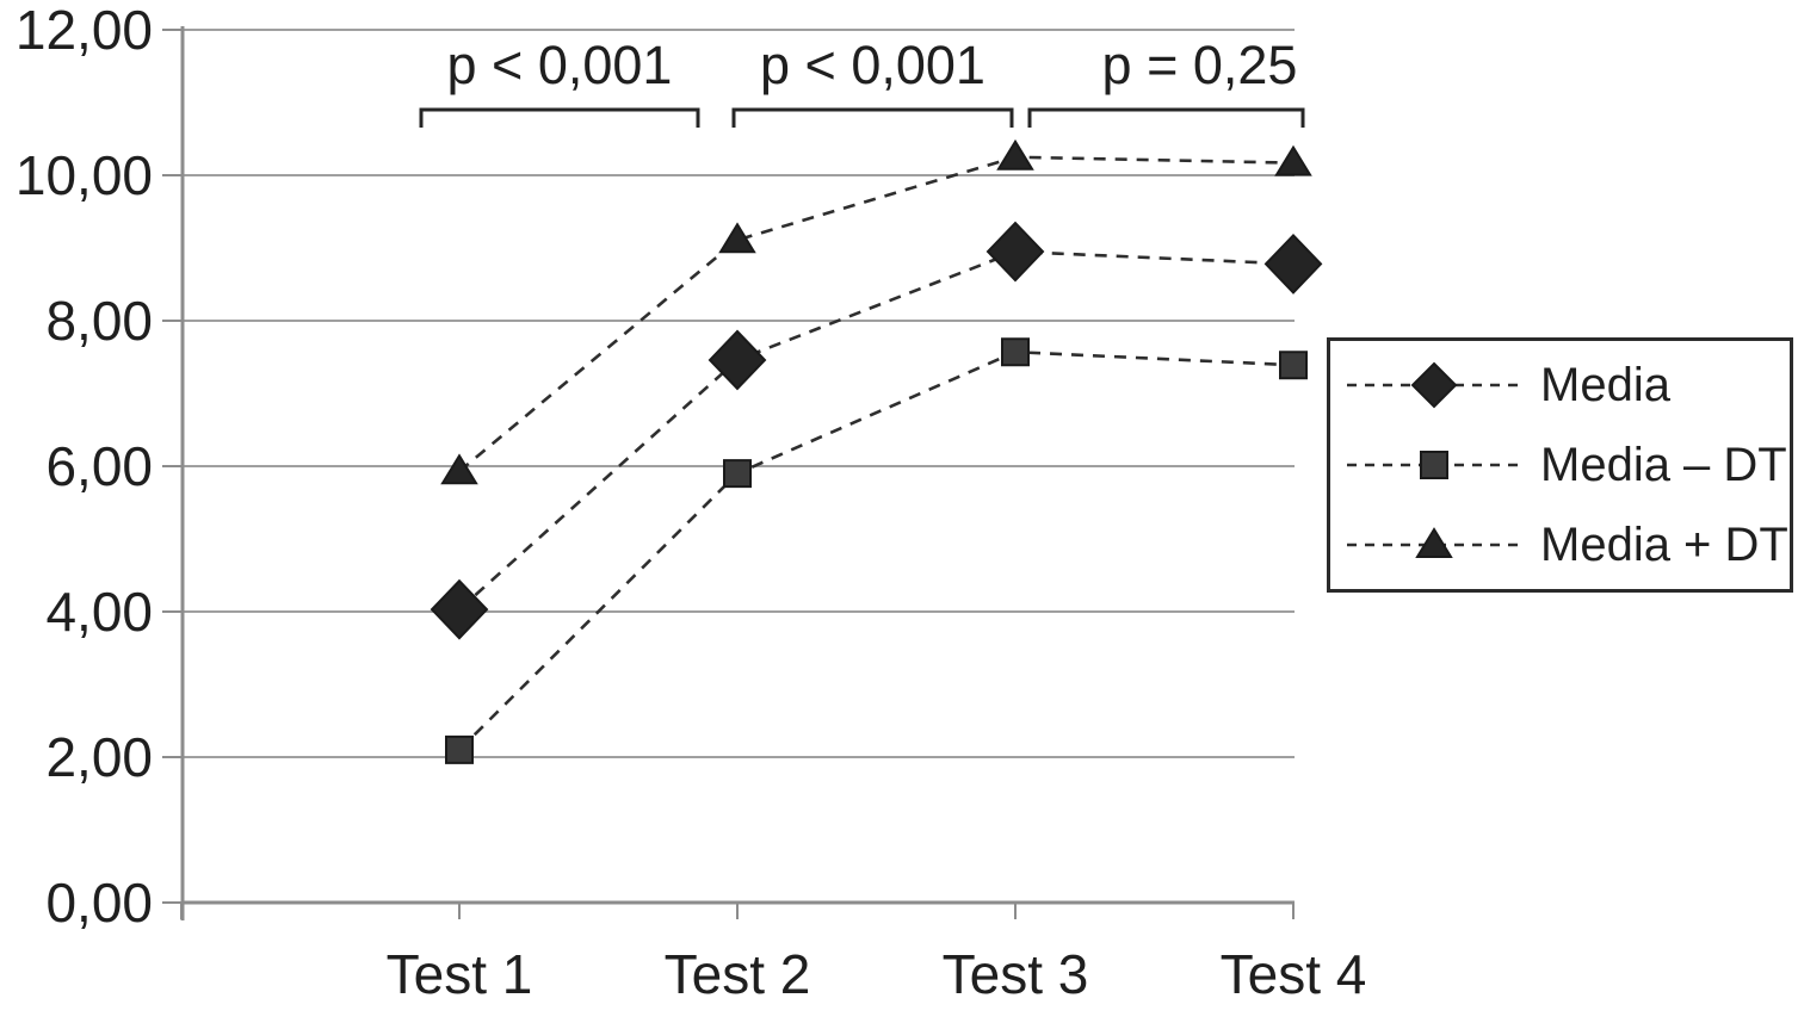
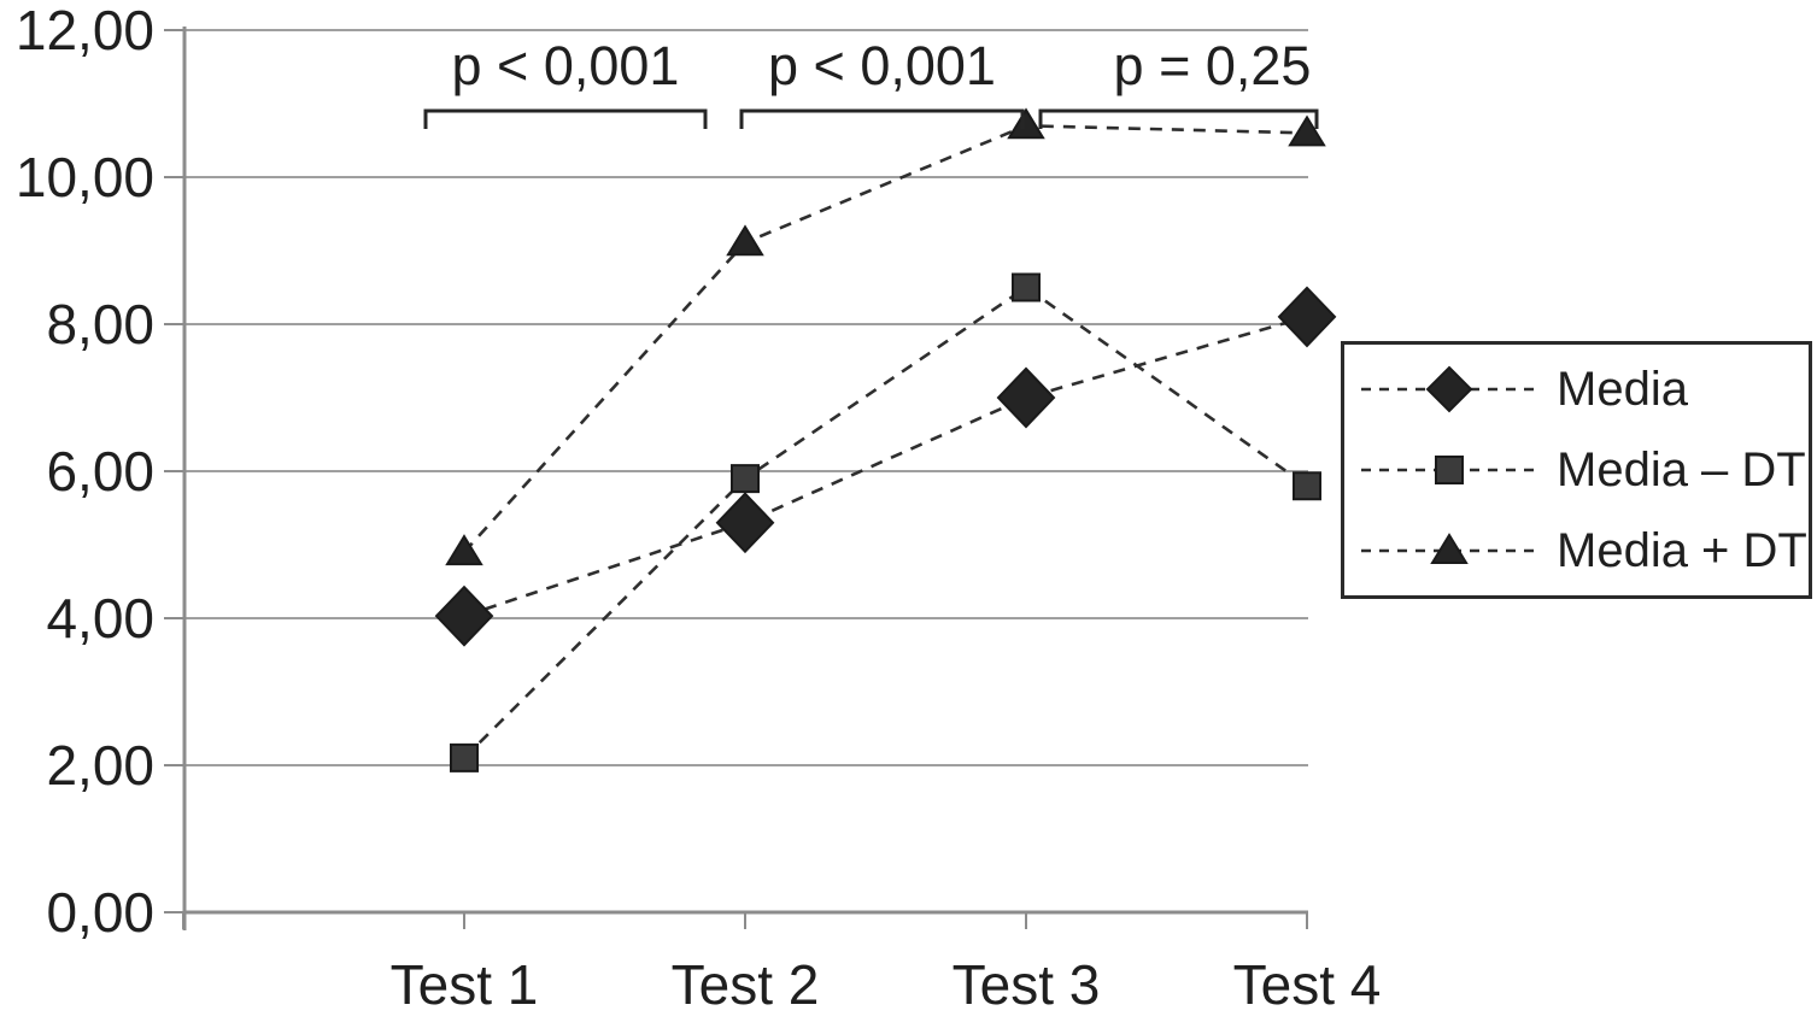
Media + DT/Test 1: 5,9 -> 4,9
Media/Test 2: 7,5 -> 5,3
Media/Test 3: 8,9 -> 7,0
Media – DT/Test 3: 7,6 -> 8,5
Media + DT/Test 3: 10,2 -> 10,7
Media/Test 4: 8,8 -> 8,1
Media – DT/Test 4: 7,4 -> 5,8
Media + DT/Test 4: 10,2 -> 10,6
